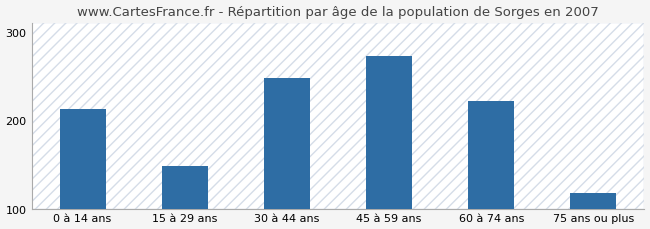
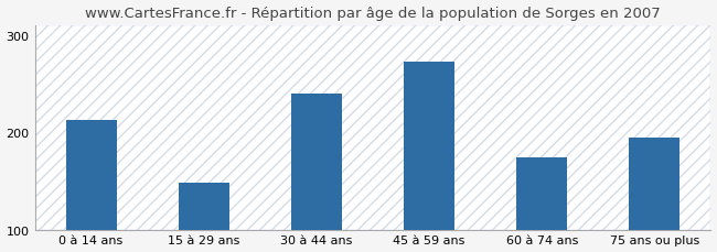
30 à 44 ans: 248 -> 240
60 à 74 ans: 222 -> 174
75 ans ou plus: 118 -> 194
